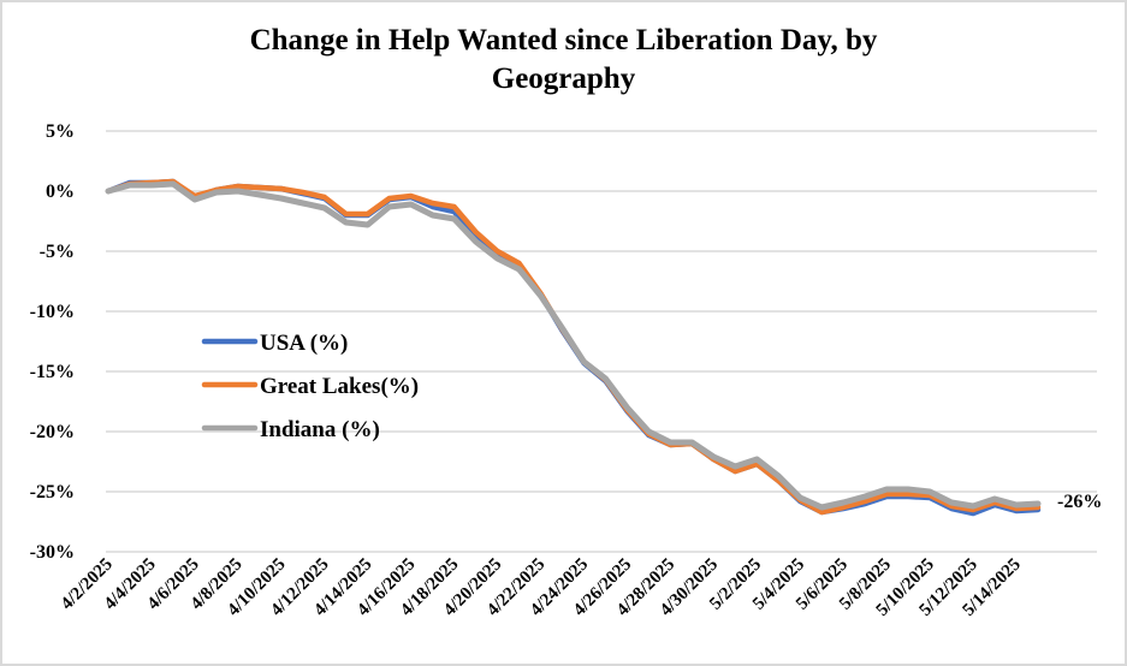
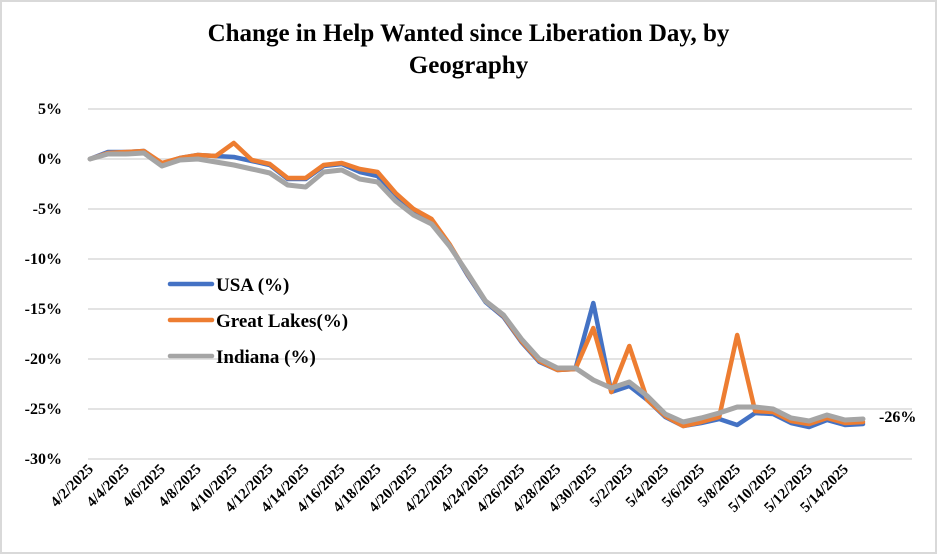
Great Lakes(%)/4/10/2025: 0.2% -> 1.6%
USA (%)/4/30/2025: -22.3% -> -14.4%
Great Lakes(%)/4/30/2025: -22.3% -> -16.9%
Great Lakes(%)/5/2/2025: -22.7% -> -18.7%
USA (%)/5/8/2025: -25.4% -> -26.6%
Great Lakes(%)/5/8/2025: -25.2% -> -17.6%
